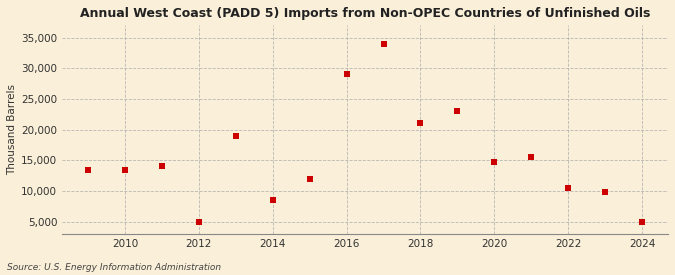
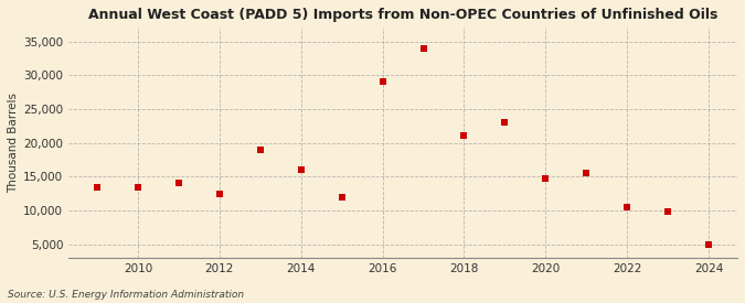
2012: 5,000 -> 12,500
2014: 8,600 -> 16,000
